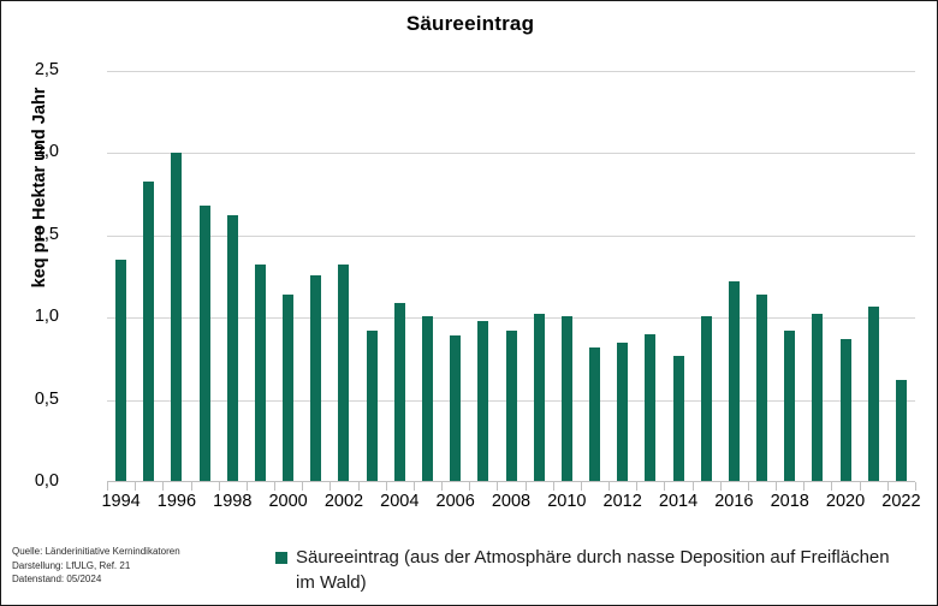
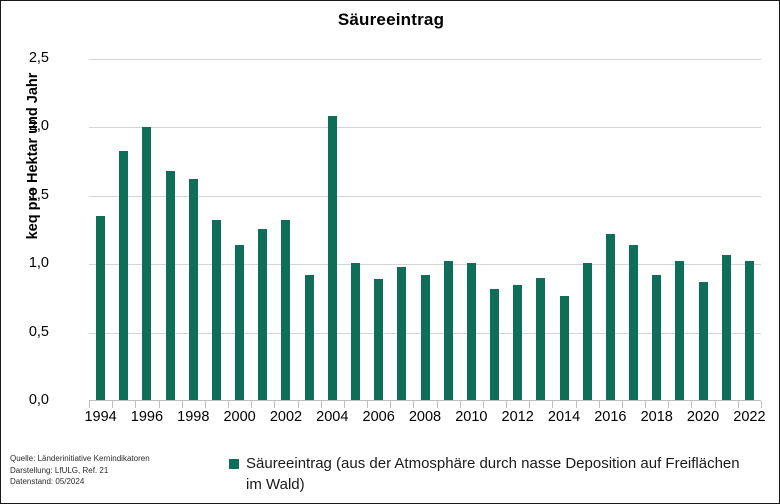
2004: 1,09 -> 2,08
2022: 0,62 -> 1,02
